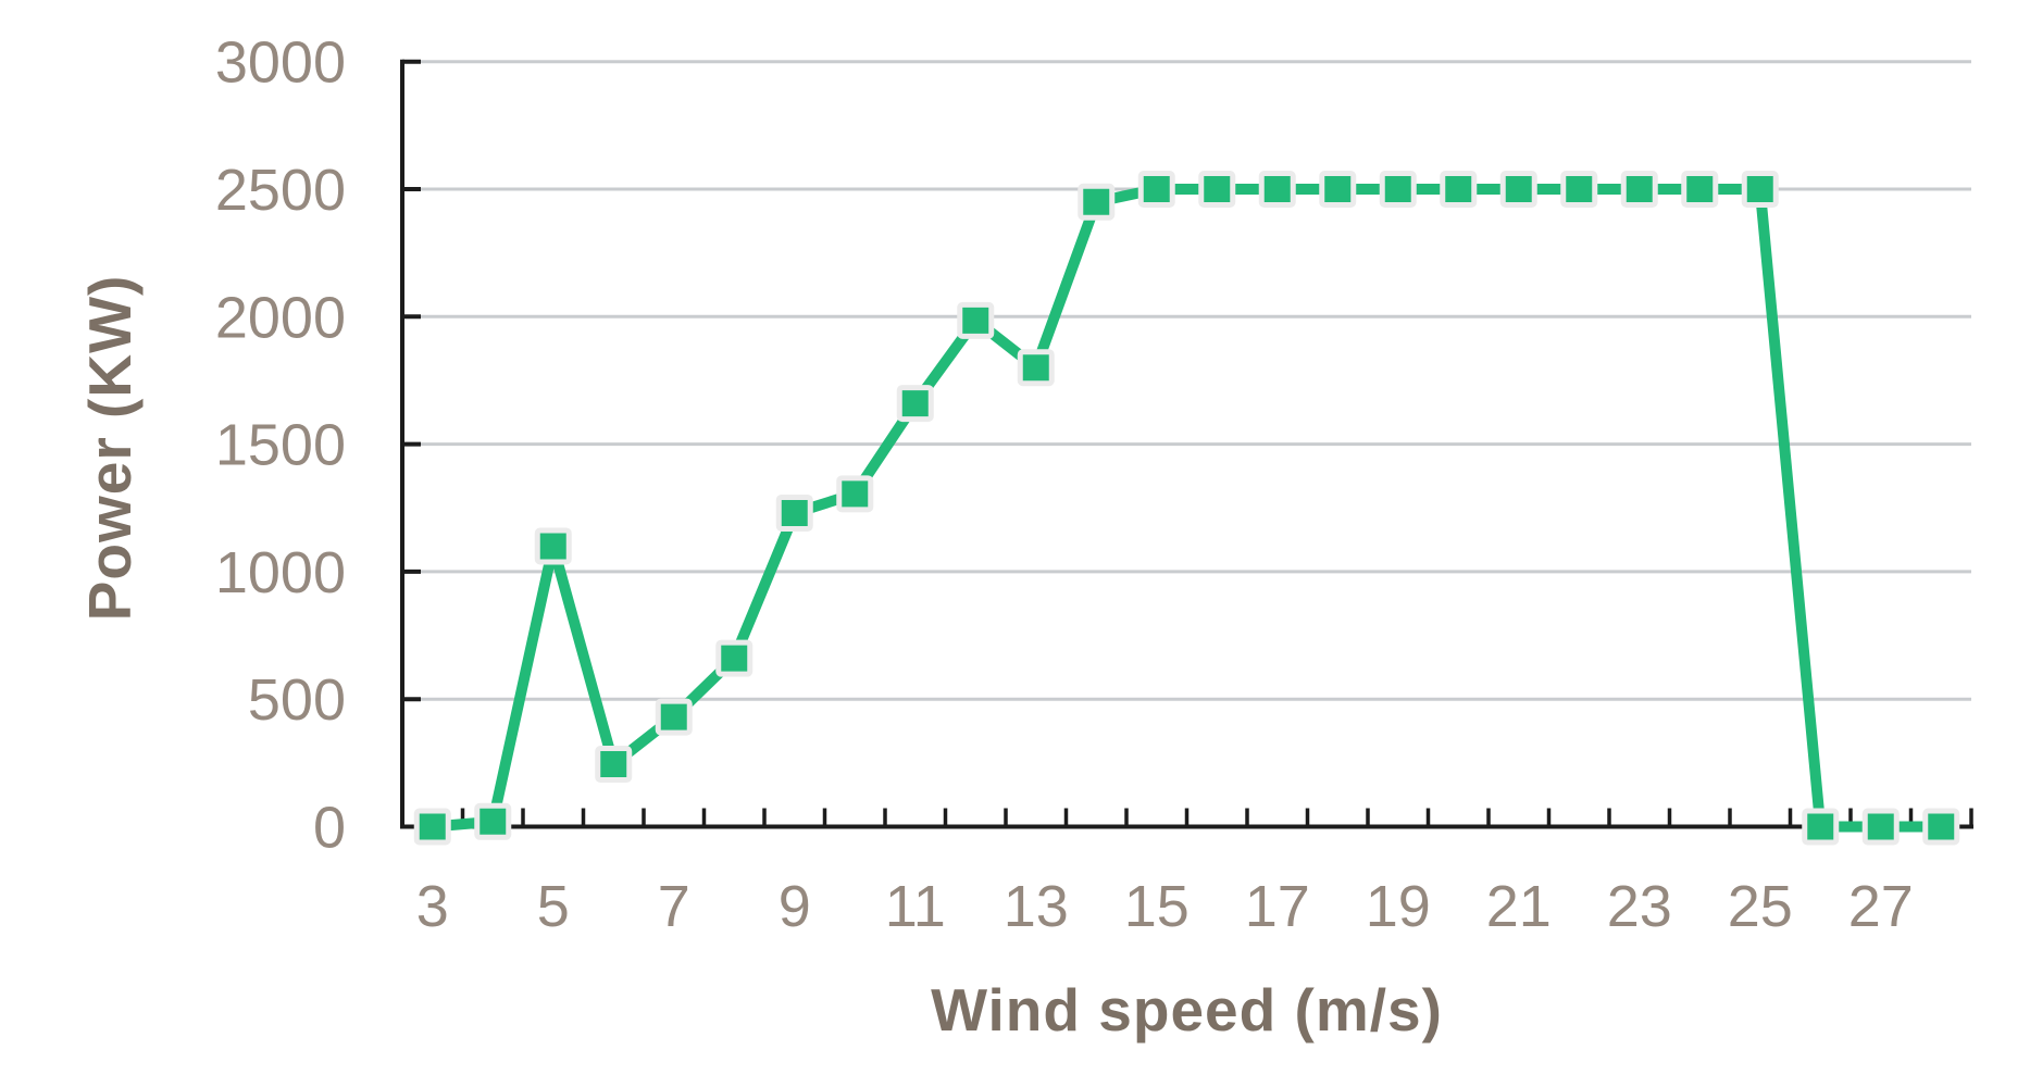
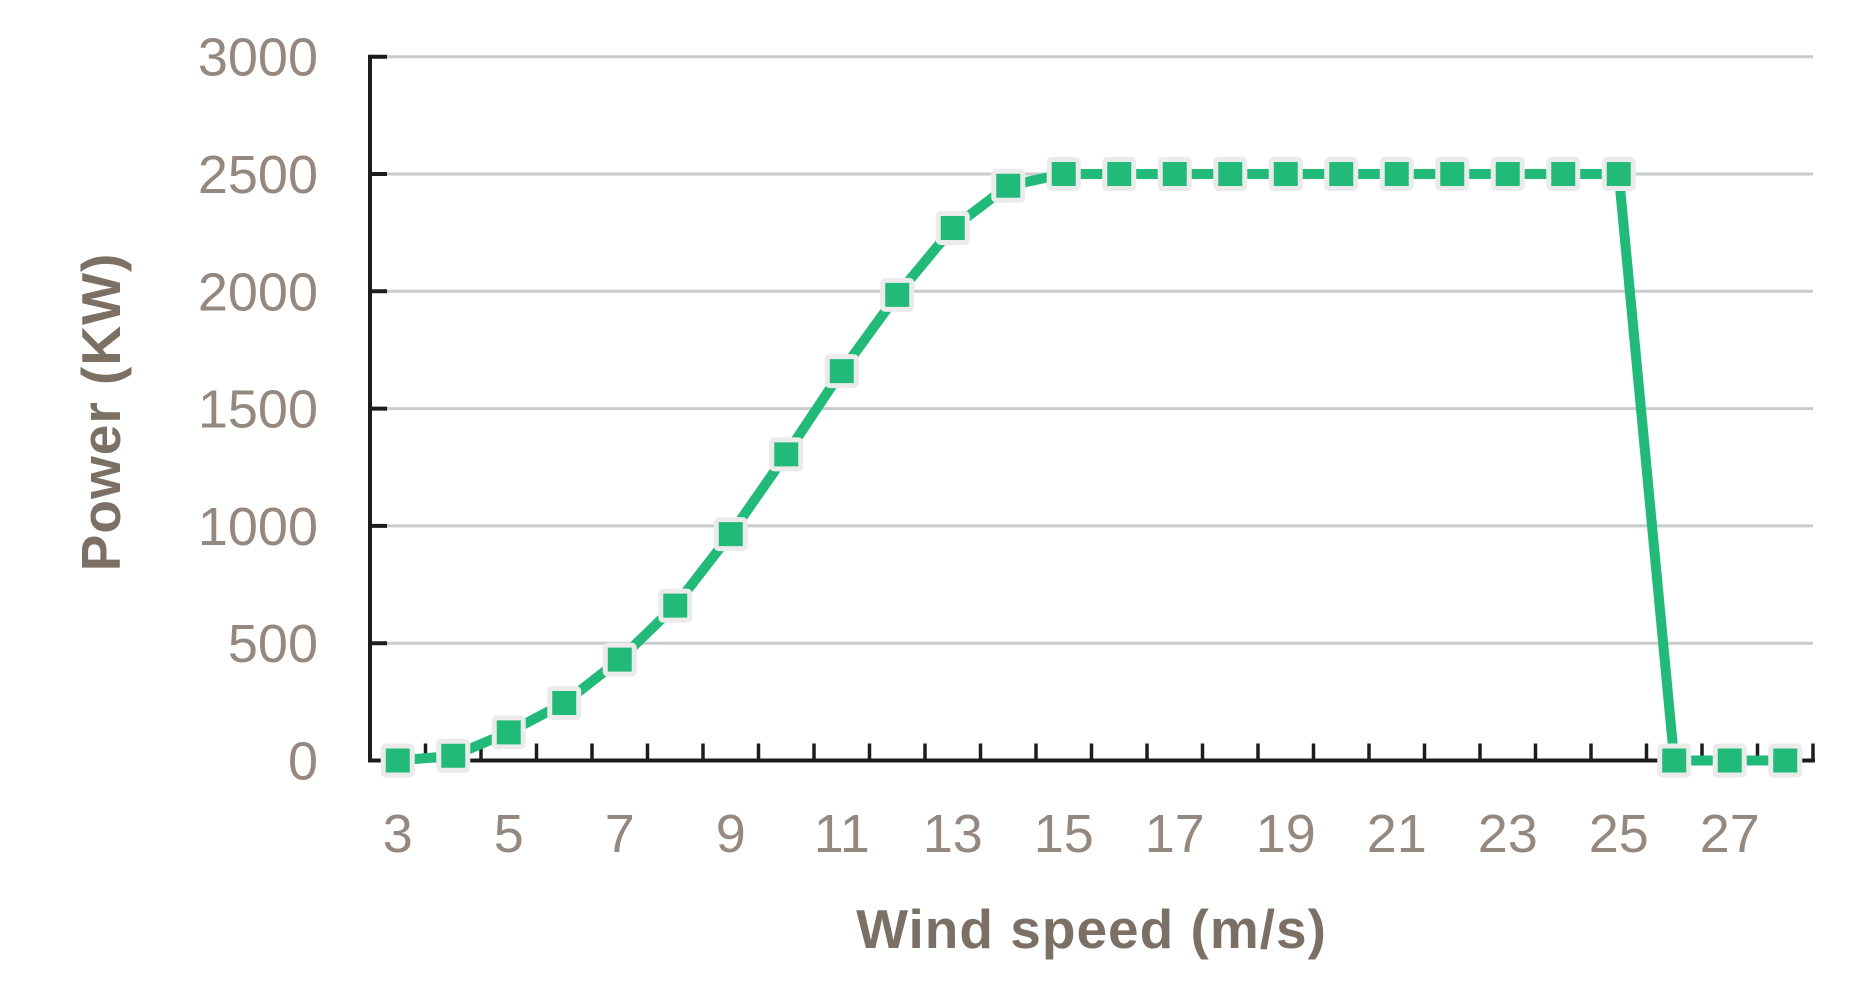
5: 1100 -> 120
9: 1230 -> 960
13: 1800 -> 2270
